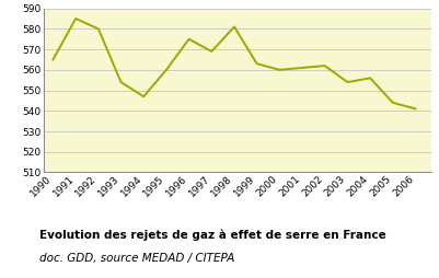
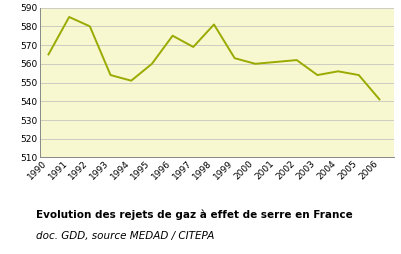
1994: 547 -> 551
2005: 544 -> 554
